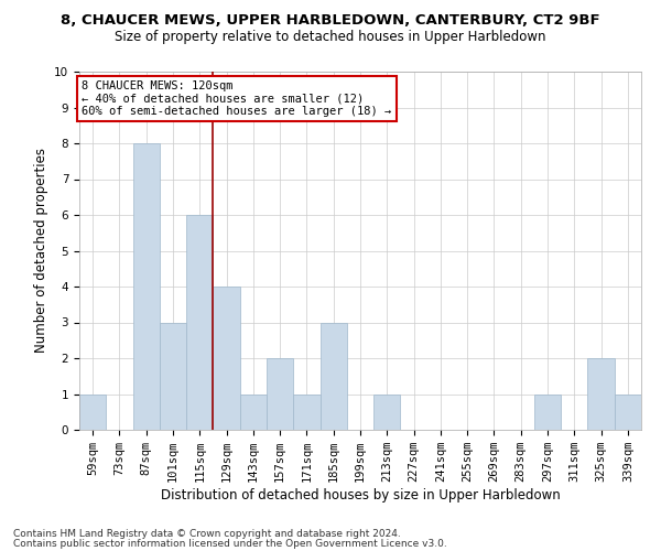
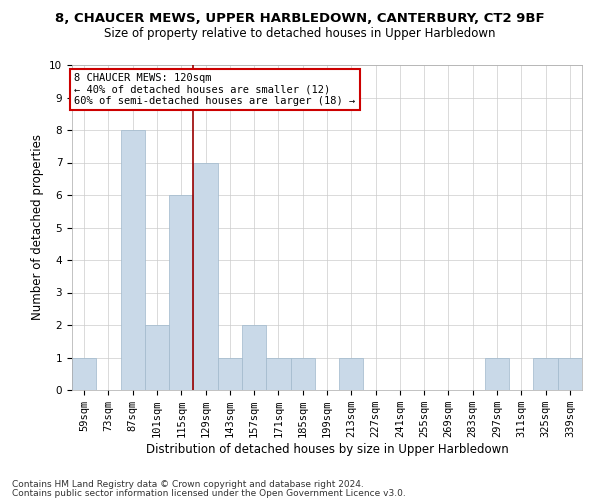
101sqm: 3 -> 2
129sqm: 4 -> 7
185sqm: 3 -> 1
325sqm: 2 -> 1
